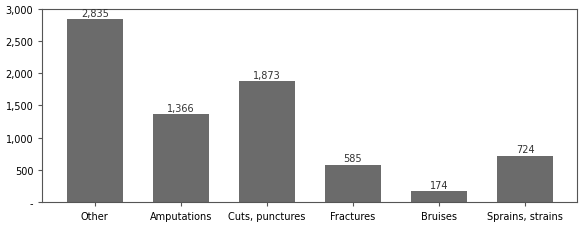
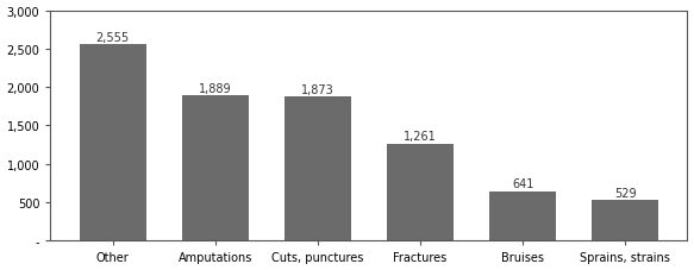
Other: 2,835 -> 2,555
Amputations: 1,366 -> 1,889
Fractures: 585 -> 1,261
Bruises: 174 -> 641
Sprains, strains: 724 -> 529
